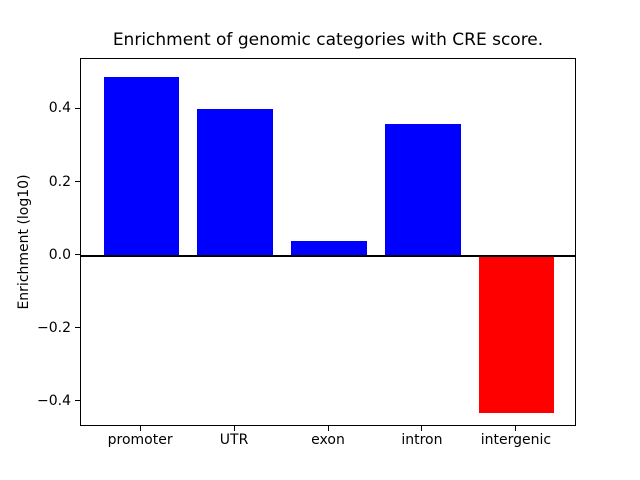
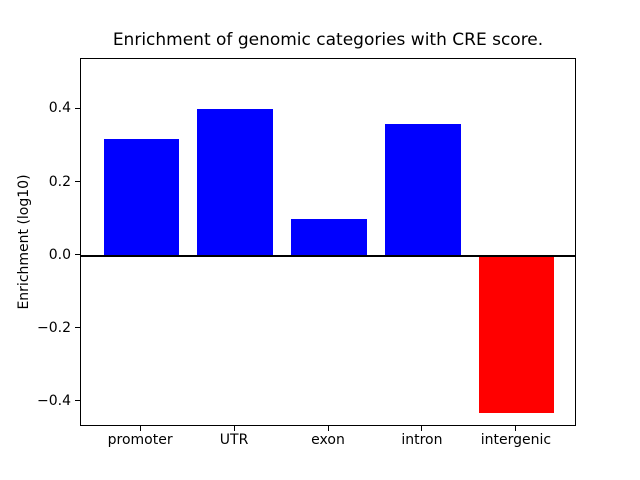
promoter: 0.49 -> 0.32
exon: 0.04 -> 0.10
